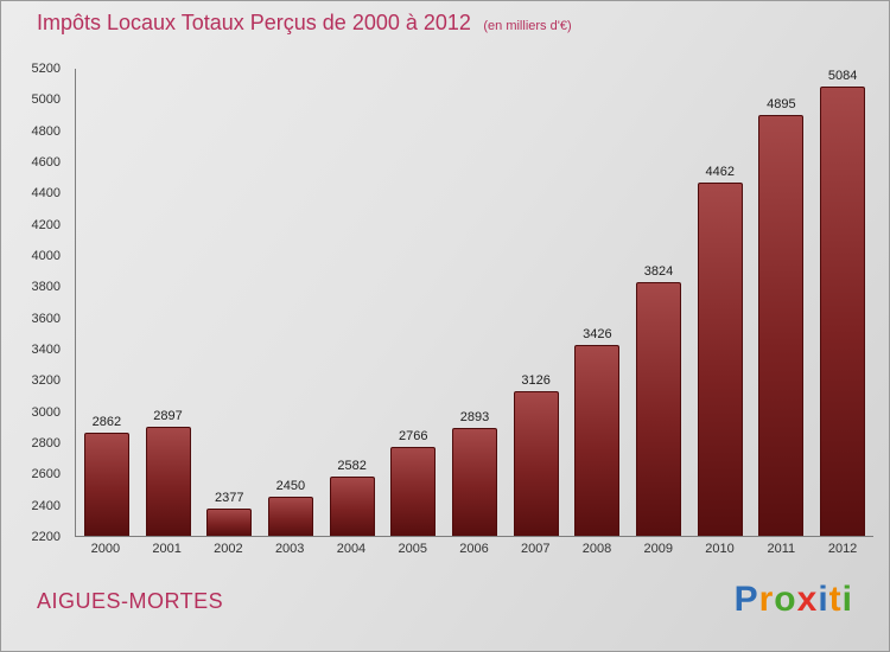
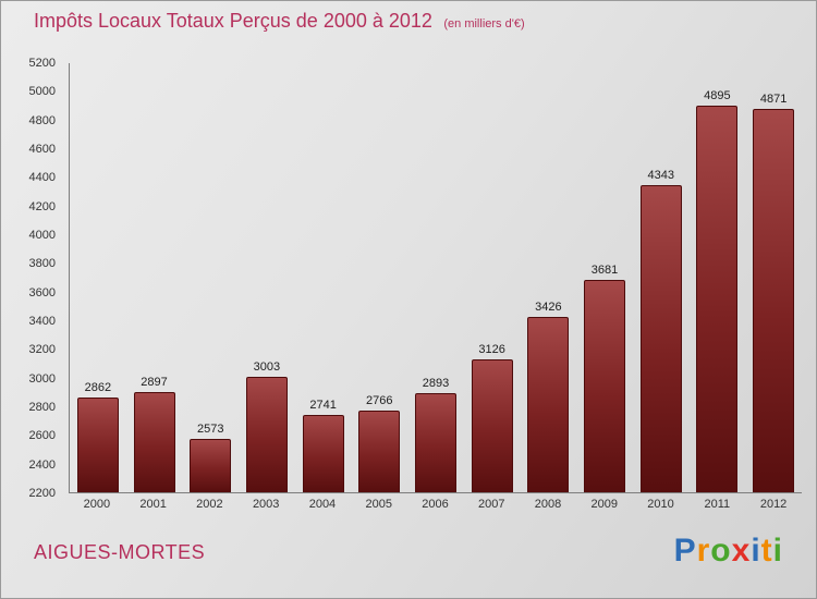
2002: 2377 -> 2573
2003: 2450 -> 3003
2004: 2582 -> 2741
2009: 3824 -> 3681
2010: 4462 -> 4343
2012: 5084 -> 4871
